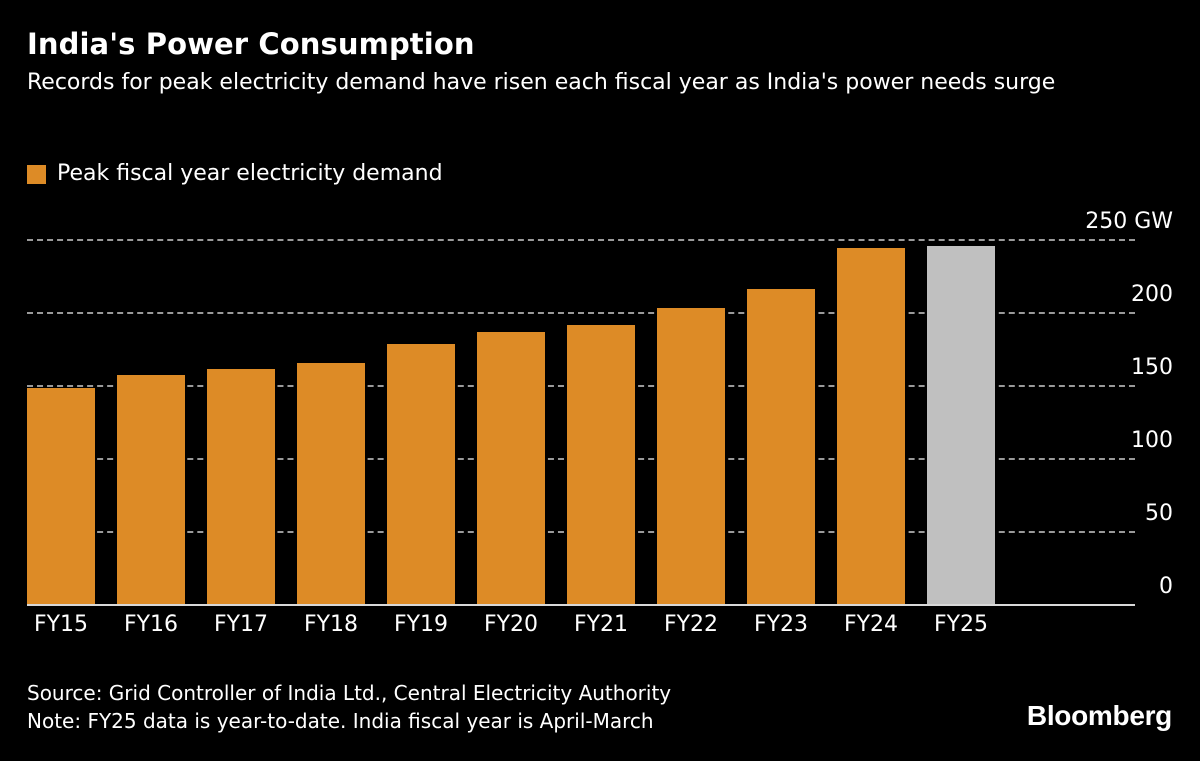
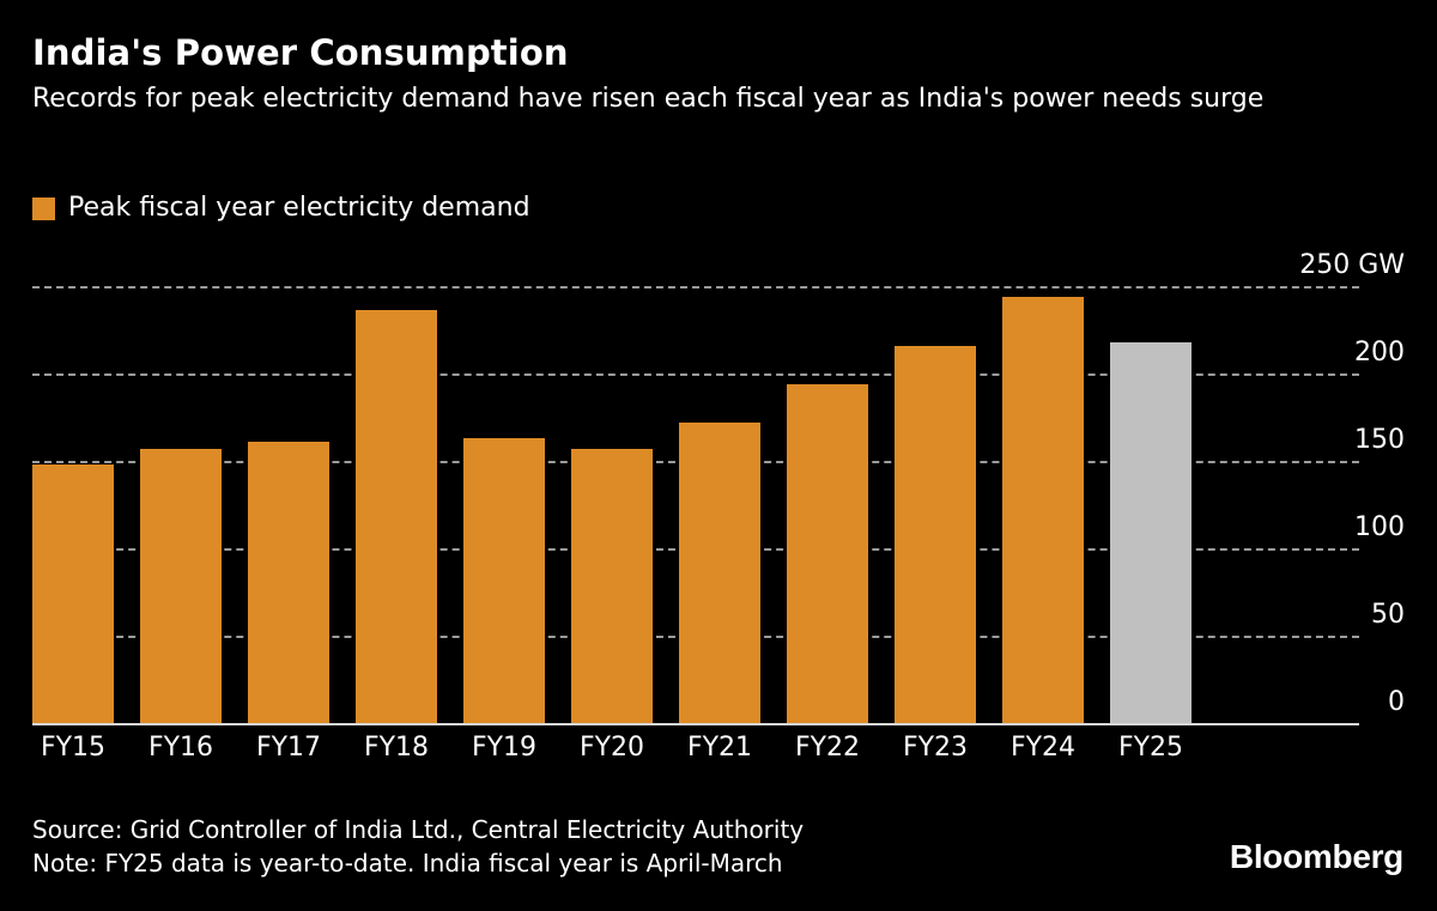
FY18: 165 -> 236
FY19: 178 -> 163
FY20: 186 -> 157
FY21: 191 -> 172
FY22: 203 -> 194
FY25: 245 -> 218
